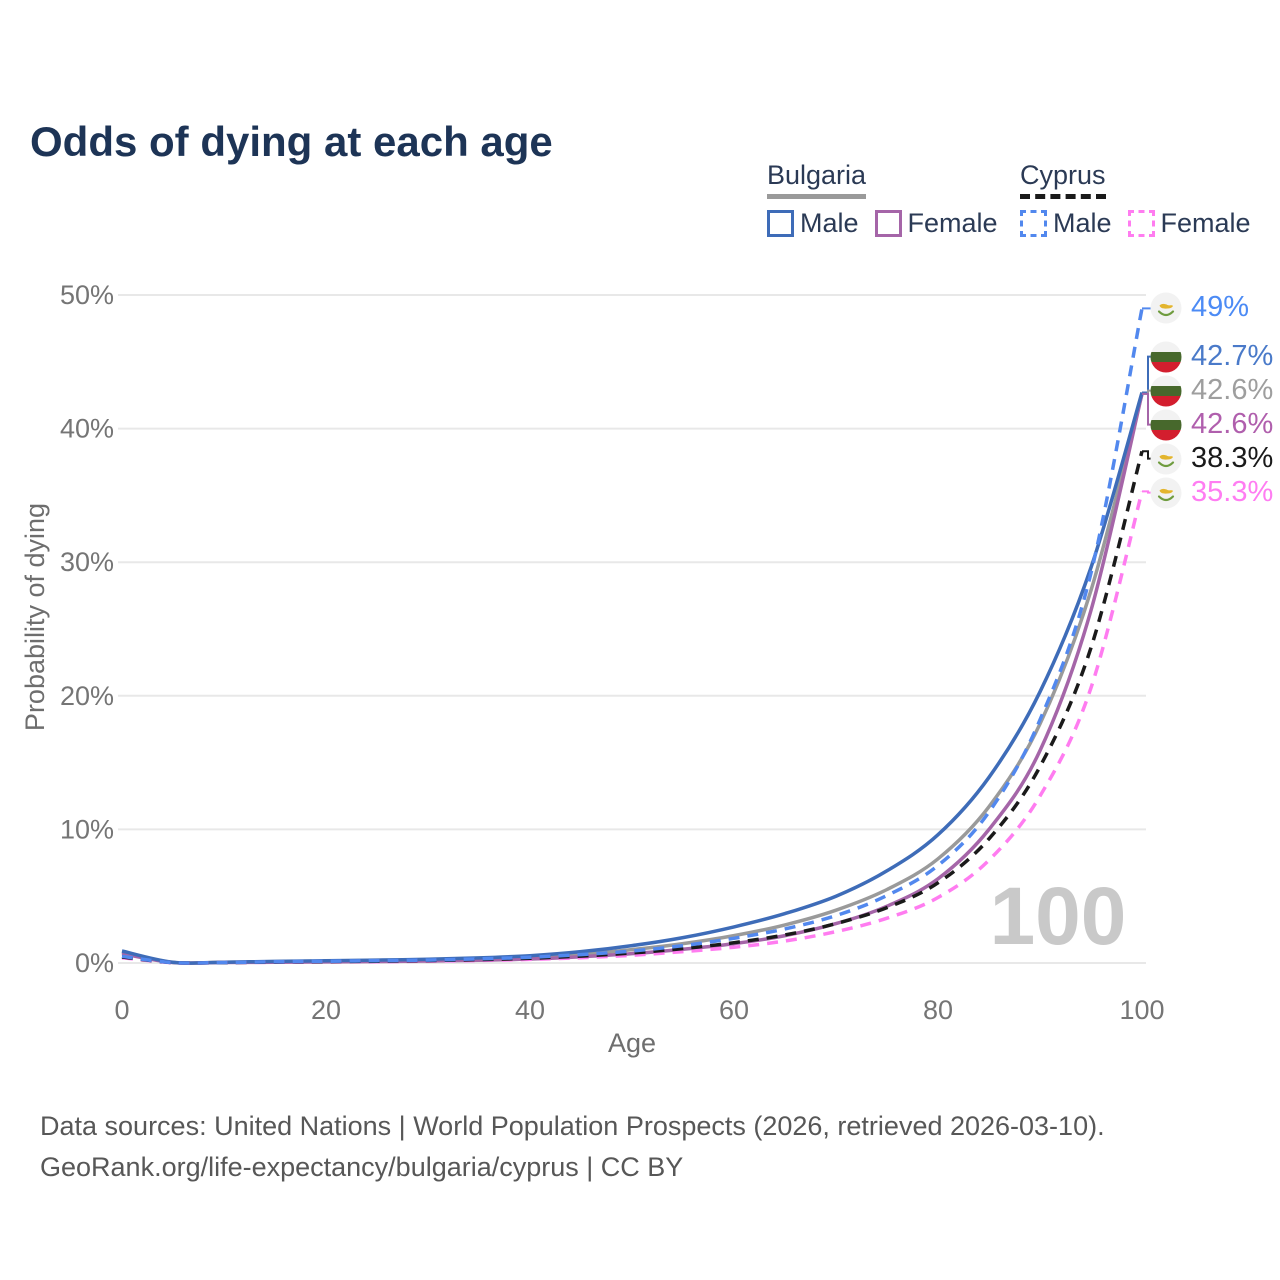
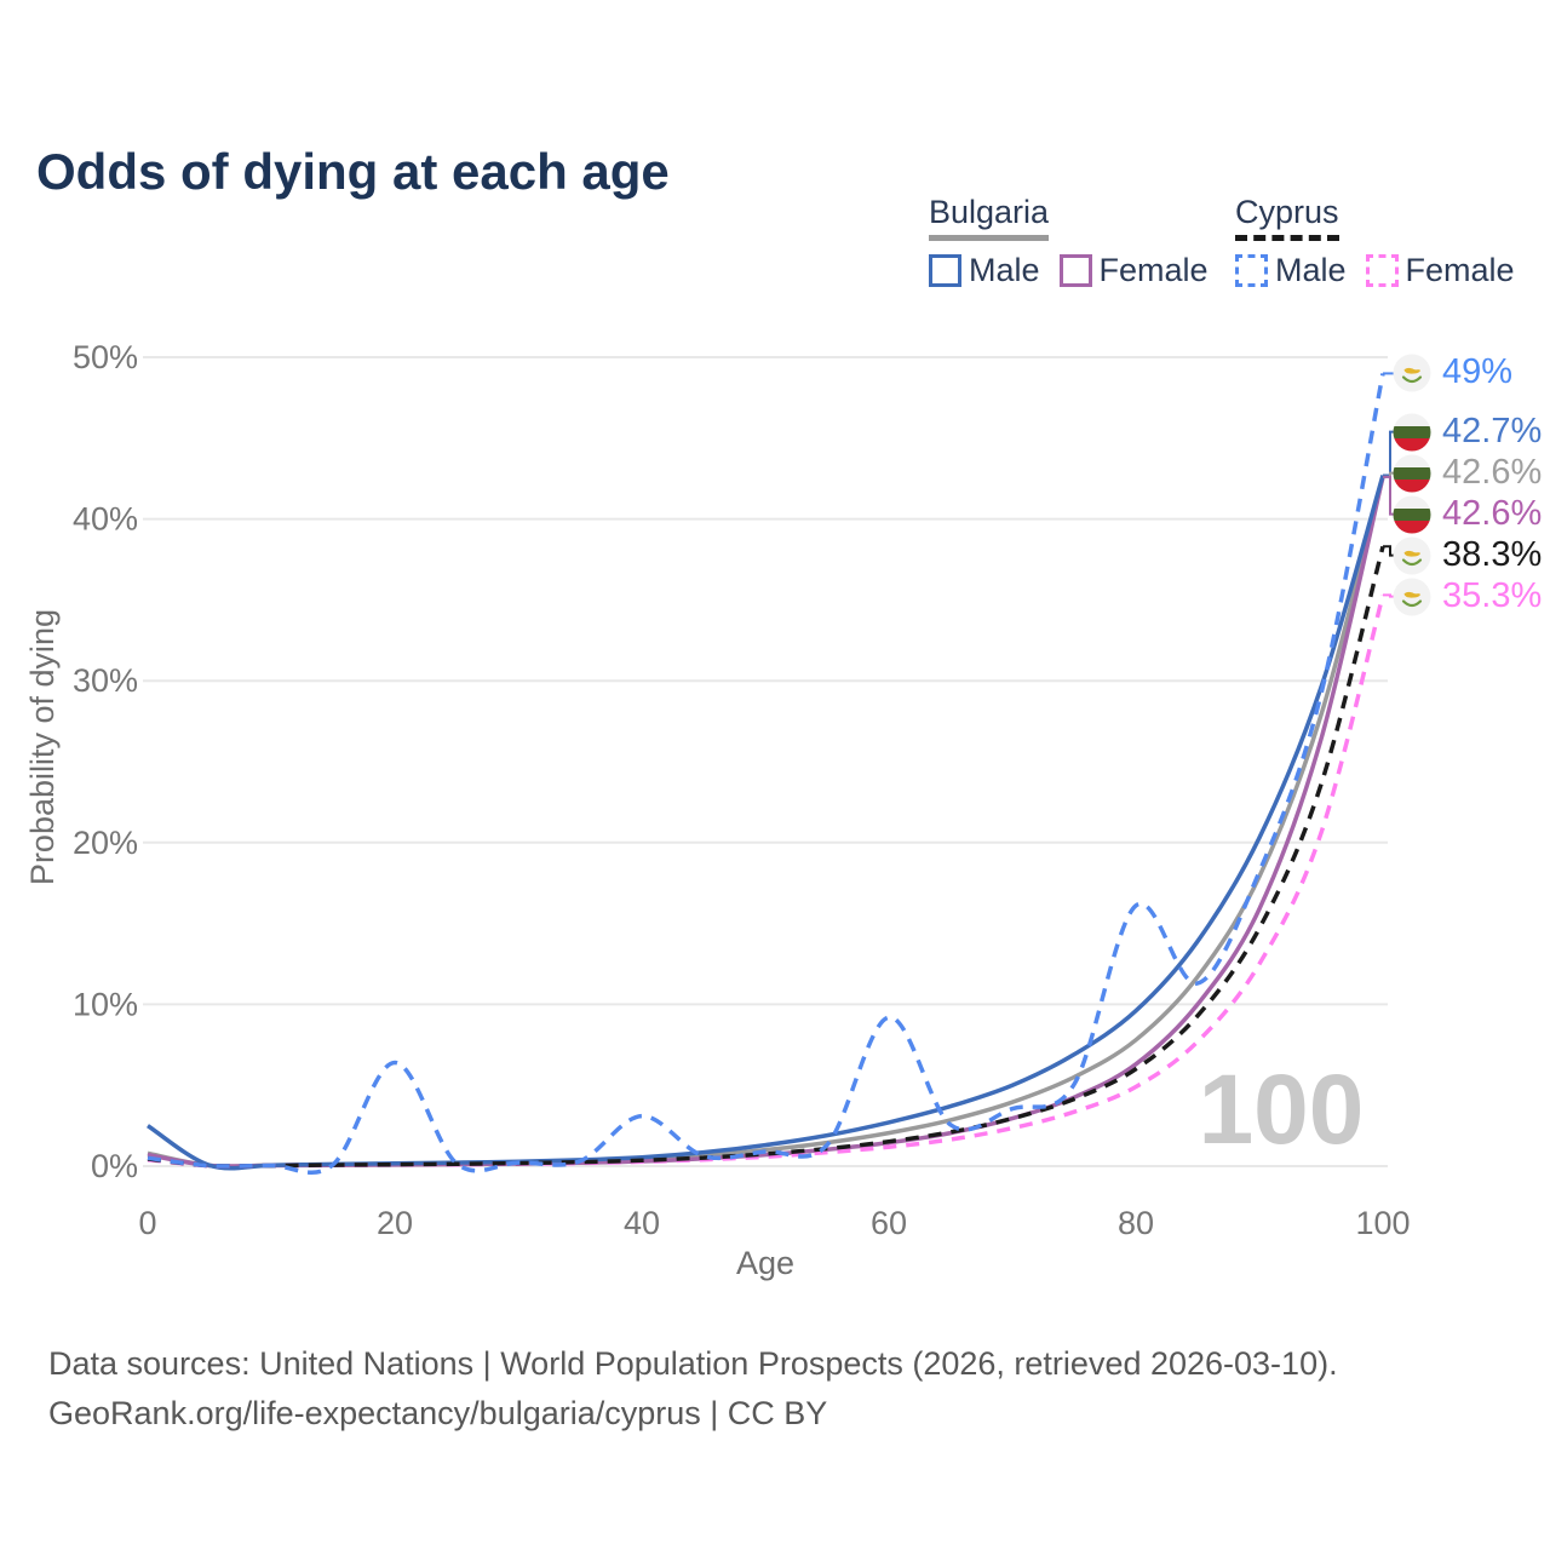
Bulgaria Male/0: 0.9% -> 2.5%
Cyprus Male/20: 0.1% -> 6.4%
Cyprus Male/40: 0.4% -> 3.1%
Cyprus Male/60: 1.9% -> 9.2%
Cyprus Male/80: 7.3% -> 16.1%
